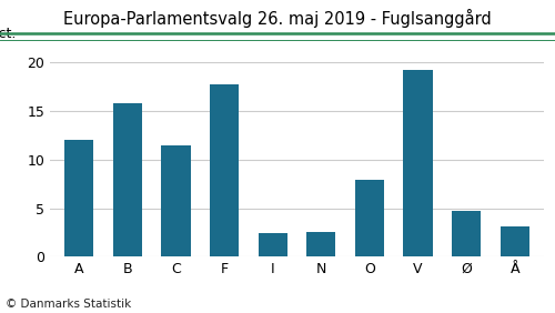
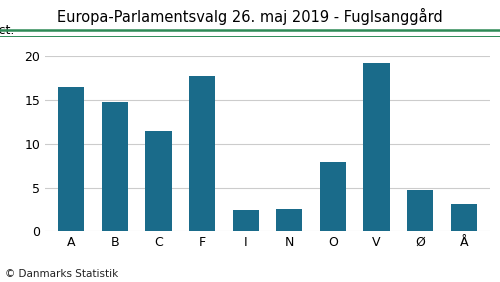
A: 12.0 -> 16.5
B: 15.8 -> 14.8
